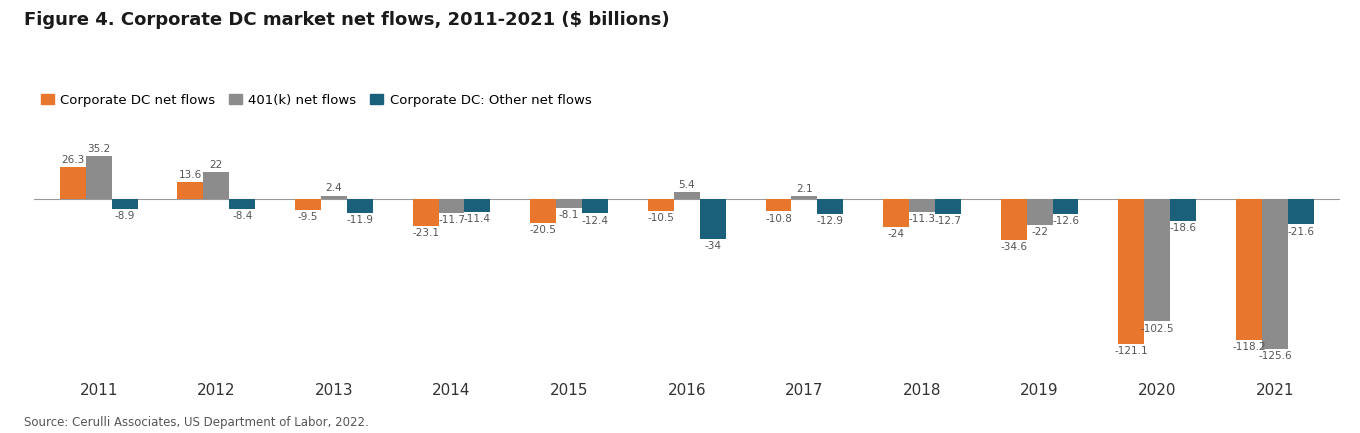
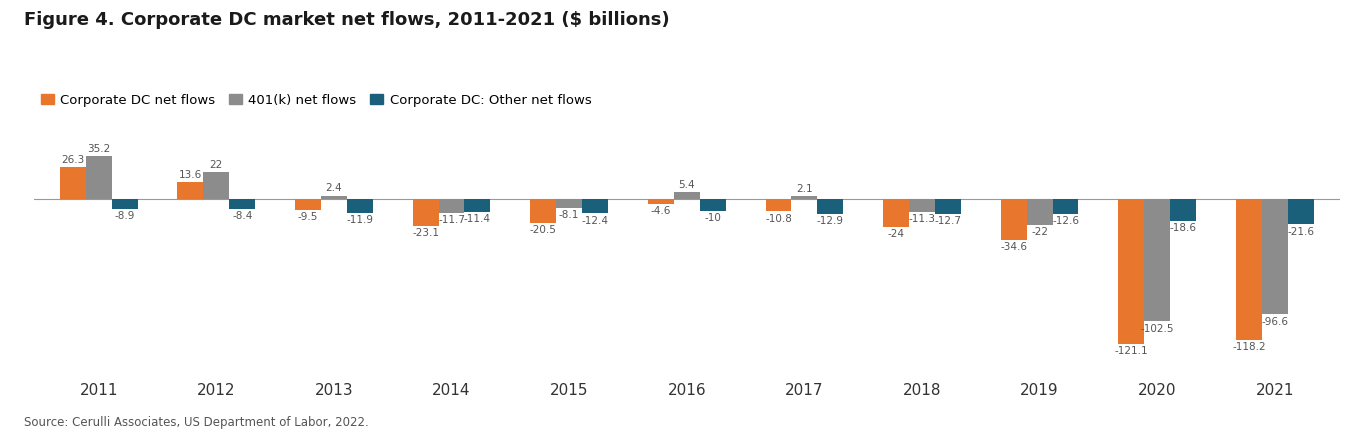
Corporate DC net flows/2016: -10.5 -> -4.6
Corporate DC: Other net flows/2016: -34 -> -10
401(k) net flows/2021: -125.6 -> -96.6
